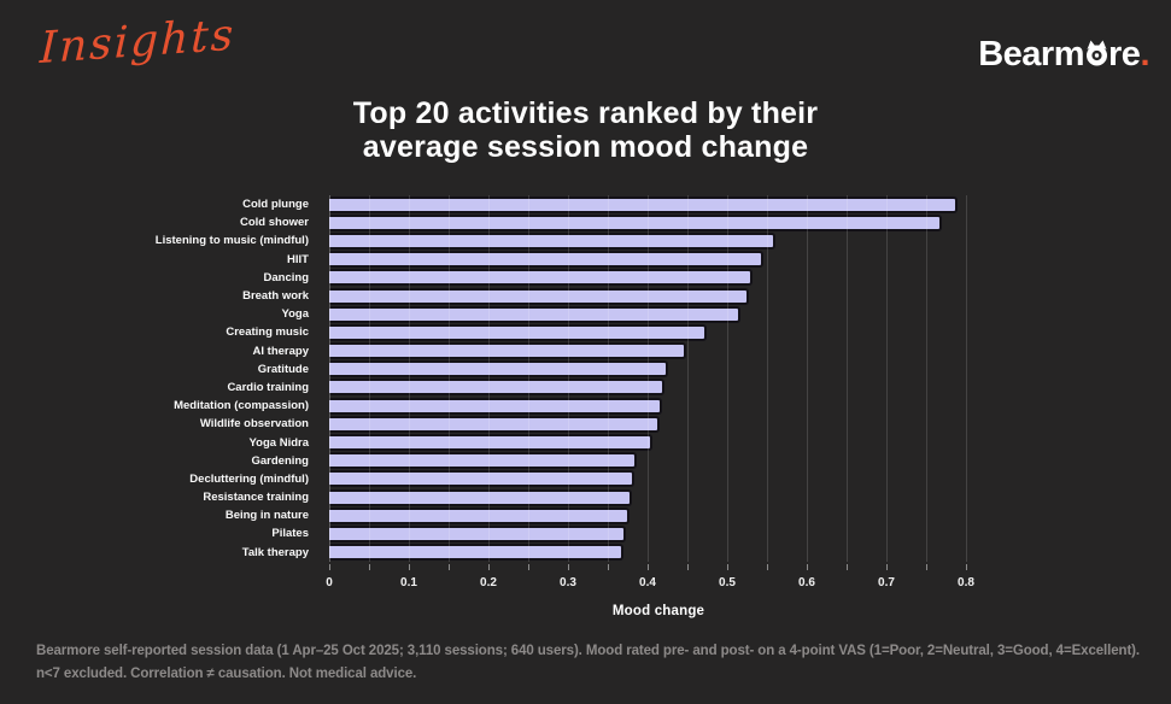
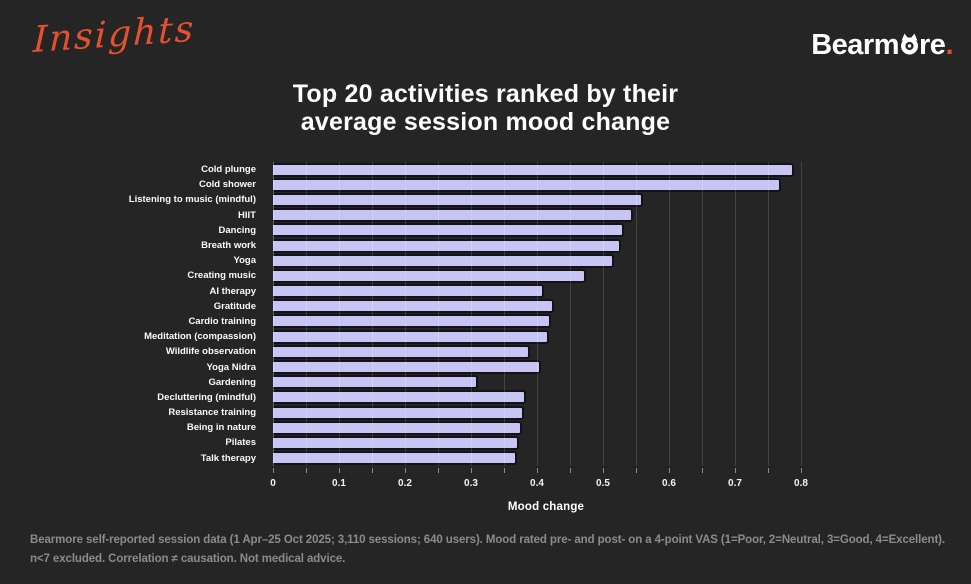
AI therapy: 0.45 -> 0.41
Wildlife observation: 0.41 -> 0.39
Gardening: 0.39 -> 0.31
